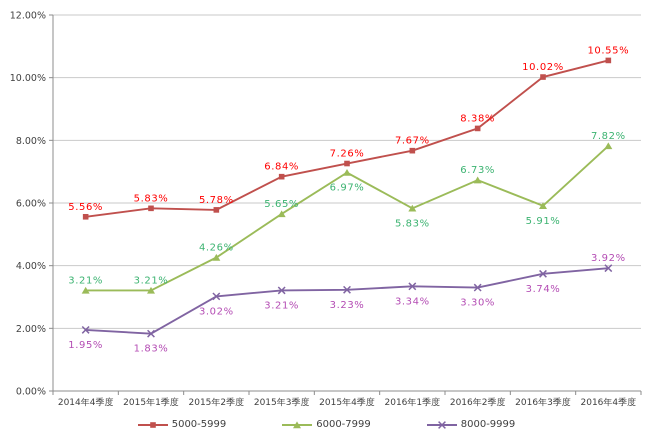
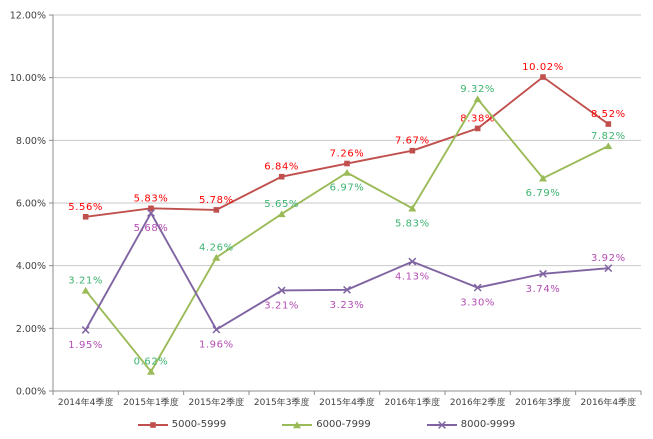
6000-7999/2015年1季度: 3.21% -> 0.62%
8000-9999/2015年1季度: 1.83% -> 5.68%
8000-9999/2015年2季度: 3.02% -> 1.96%
8000-9999/2016年1季度: 3.34% -> 4.13%
6000-7999/2016年2季度: 6.73% -> 9.32%
6000-7999/2016年3季度: 5.91% -> 6.79%
5000-5999/2016年4季度: 10.55% -> 8.52%
